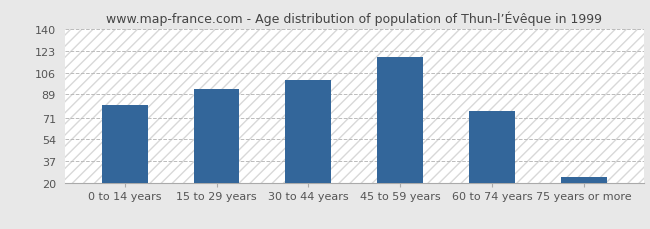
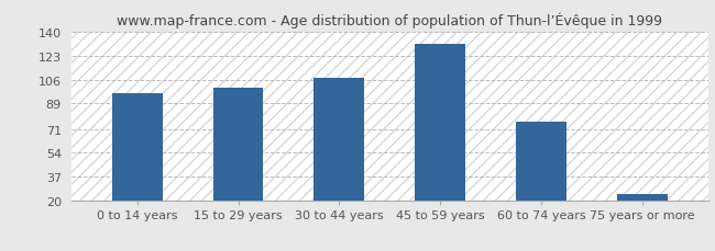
0 to 14 years: 81 -> 96
15 to 29 years: 93 -> 100
30 to 44 years: 100 -> 107
45 to 59 years: 118 -> 131
